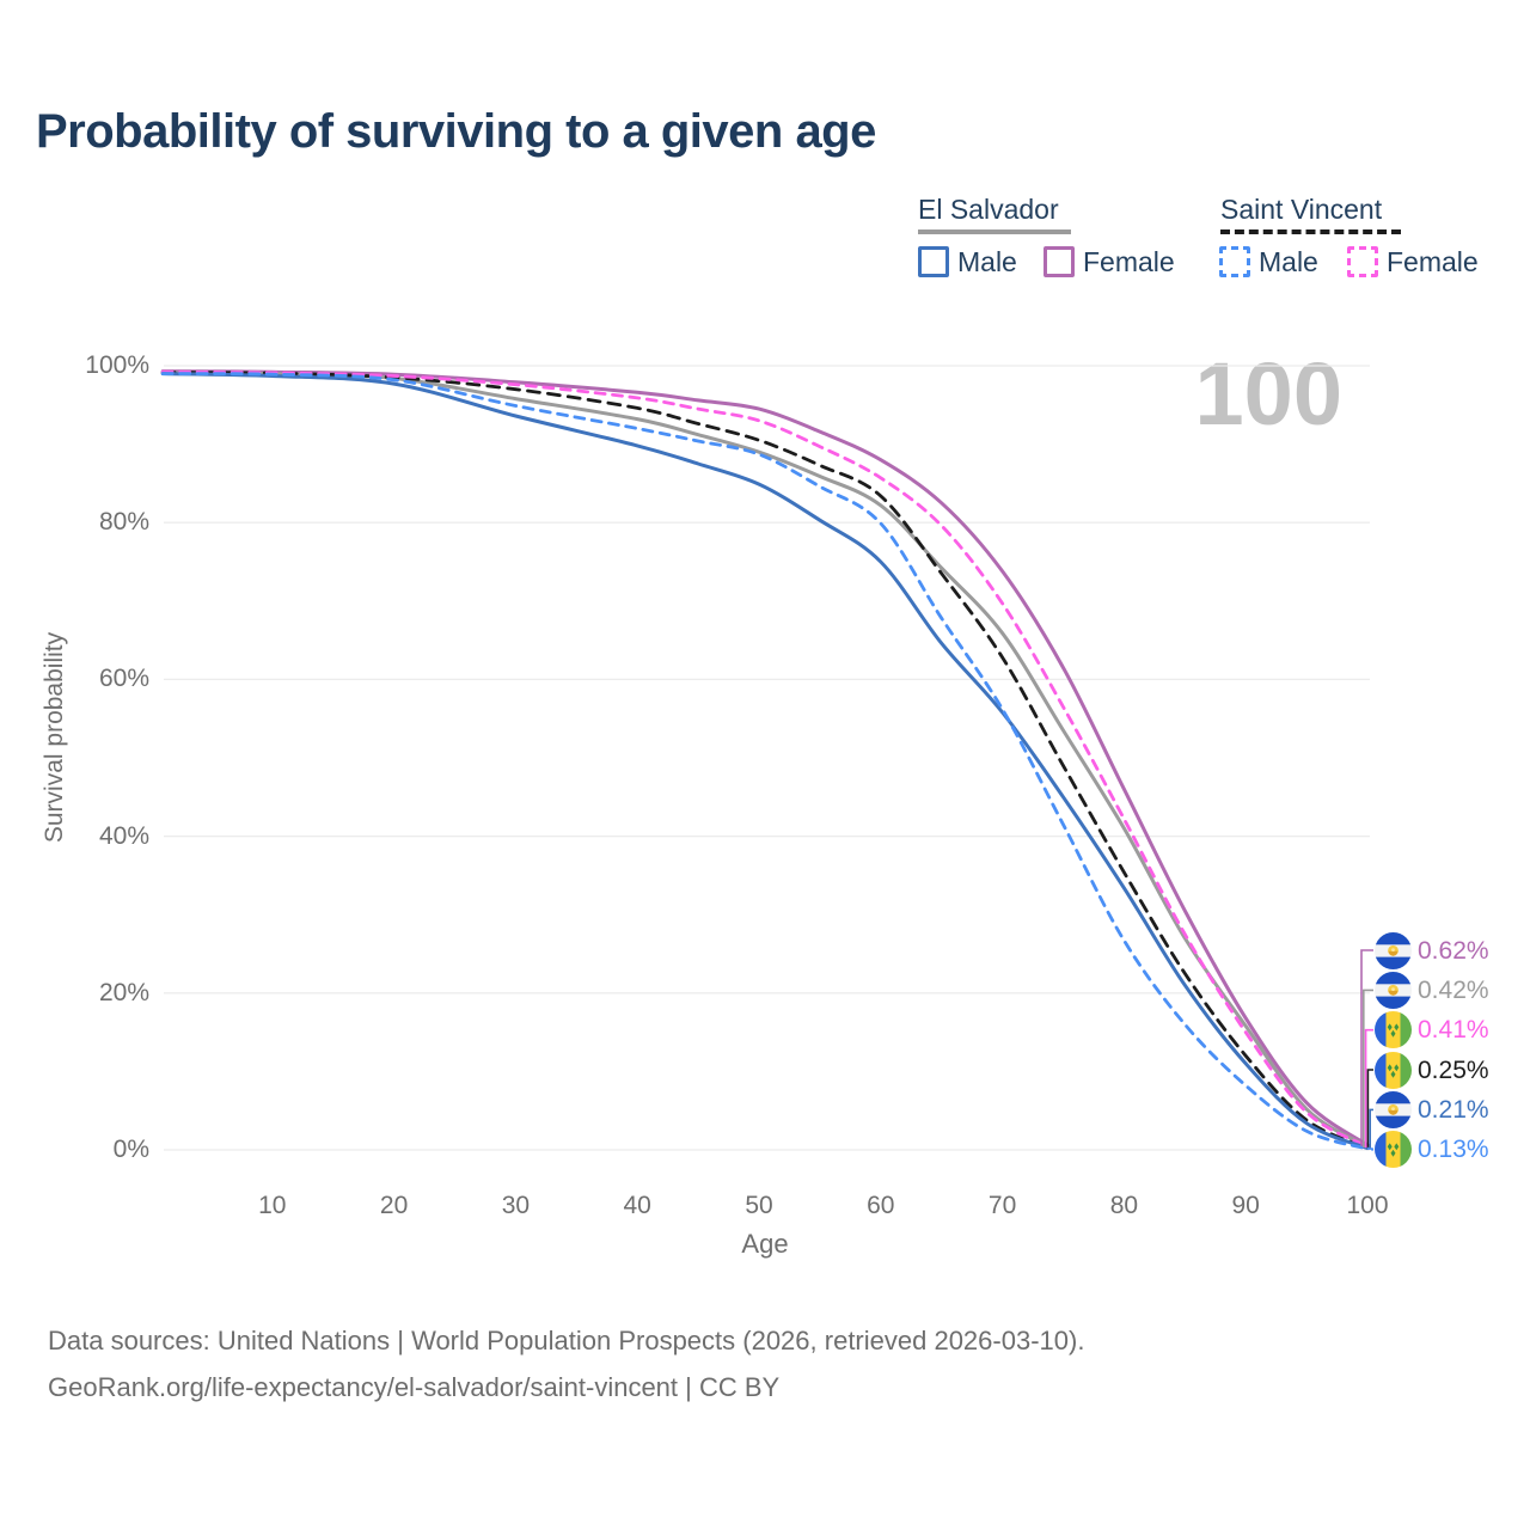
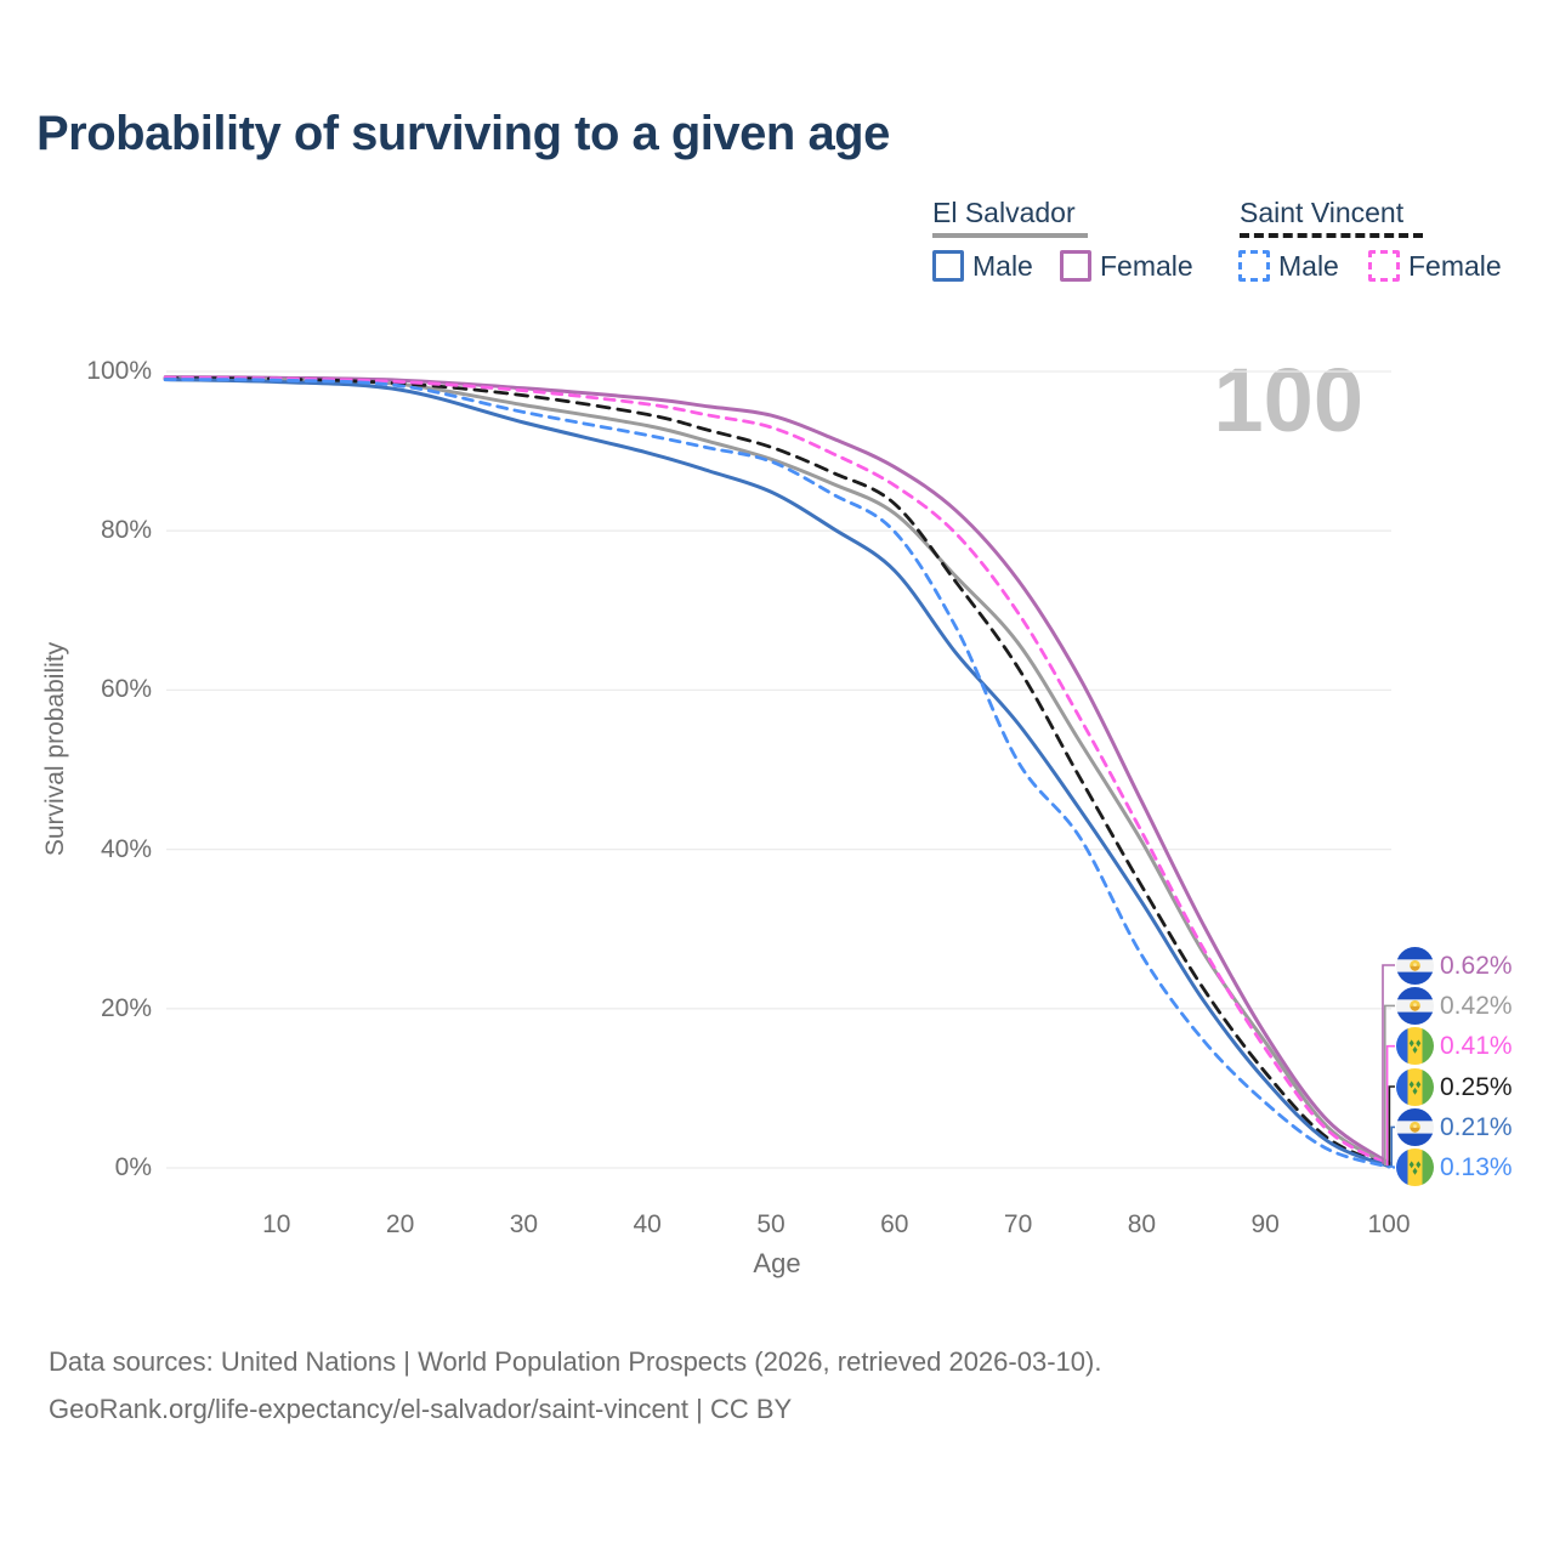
Saint Vincent Male/70: 56% -> 51%
